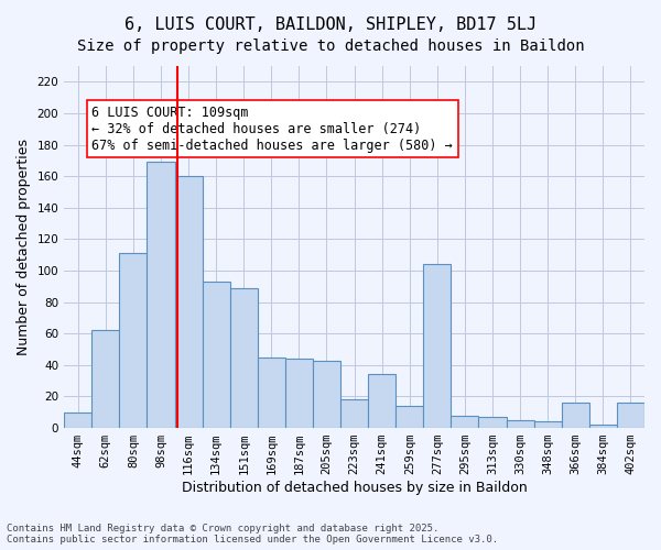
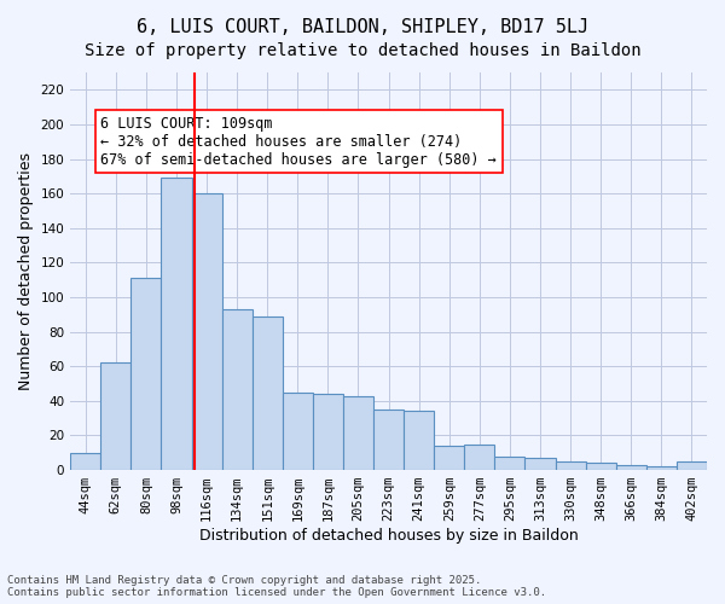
223sqm: 18 -> 35
277sqm: 104 -> 15
366sqm: 16 -> 3
402sqm: 16 -> 5
